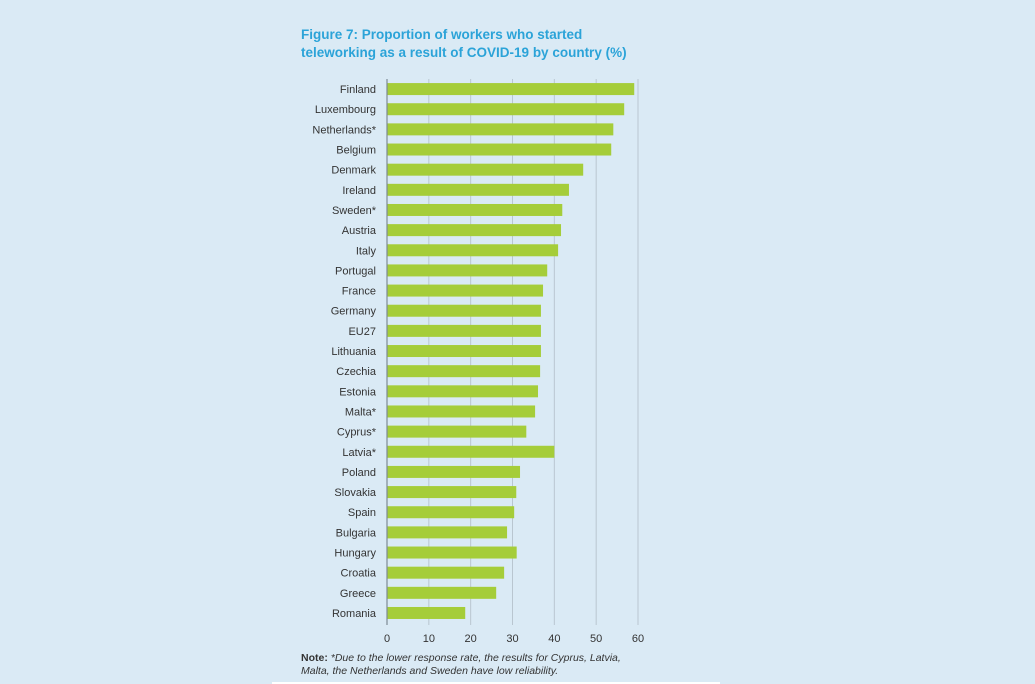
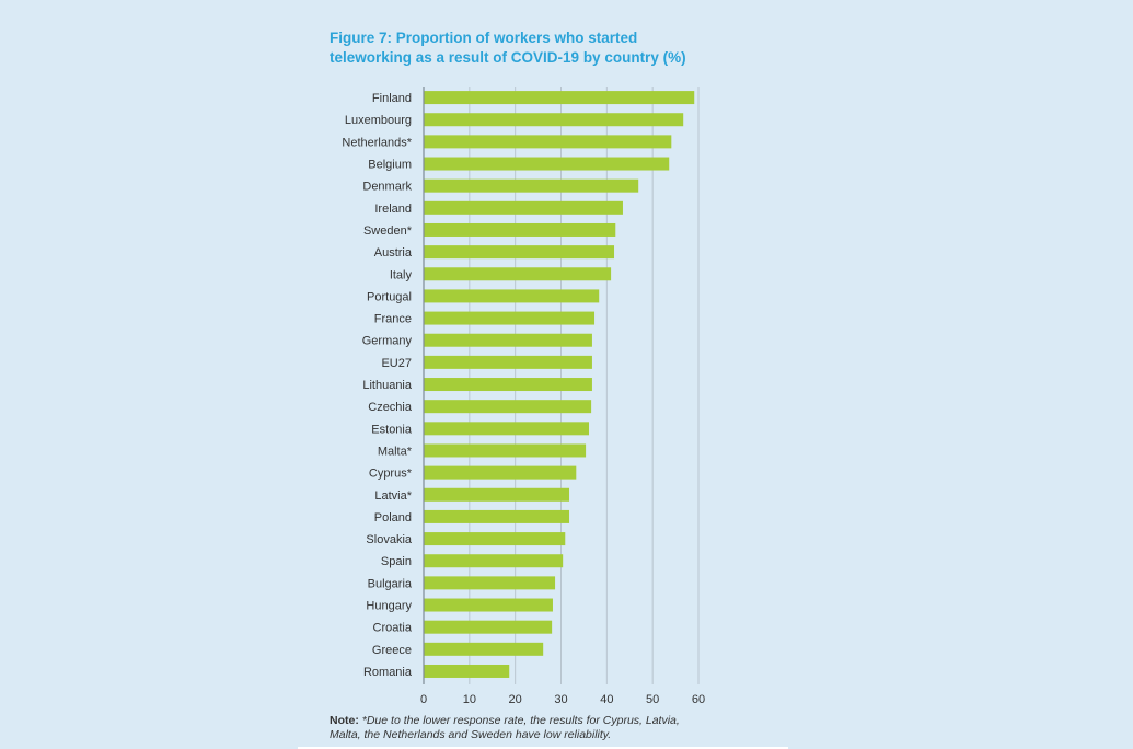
Latvia*: 40 -> 32
Hungary: 31 -> 28
